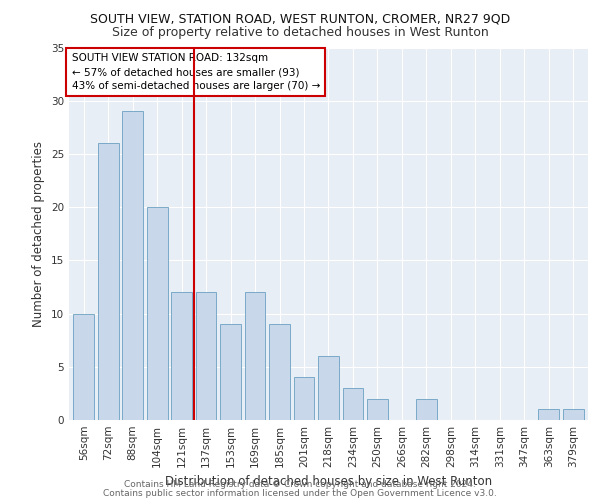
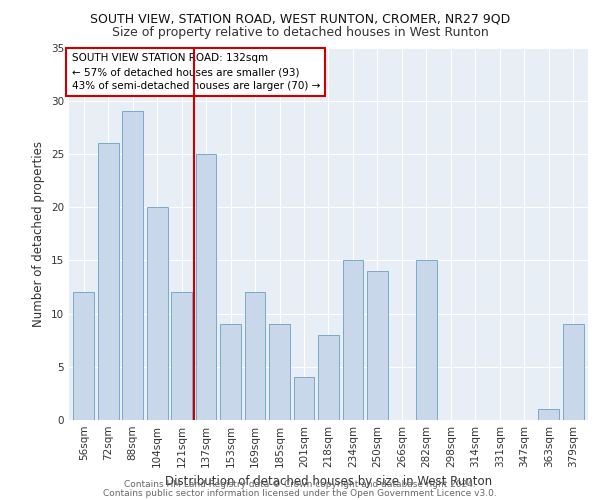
56sqm: 10 -> 12
137sqm: 12 -> 25
218sqm: 6 -> 8
234sqm: 3 -> 15
250sqm: 2 -> 14
282sqm: 2 -> 15
379sqm: 1 -> 9
